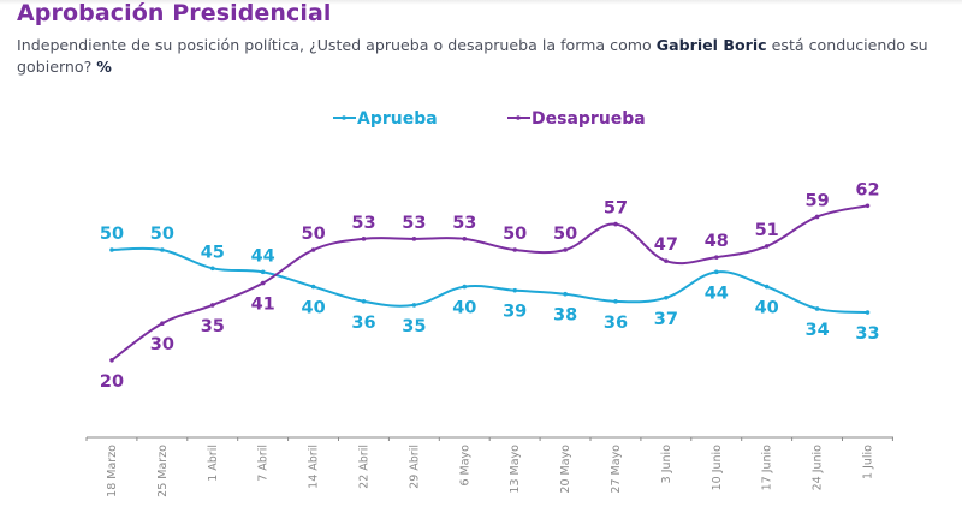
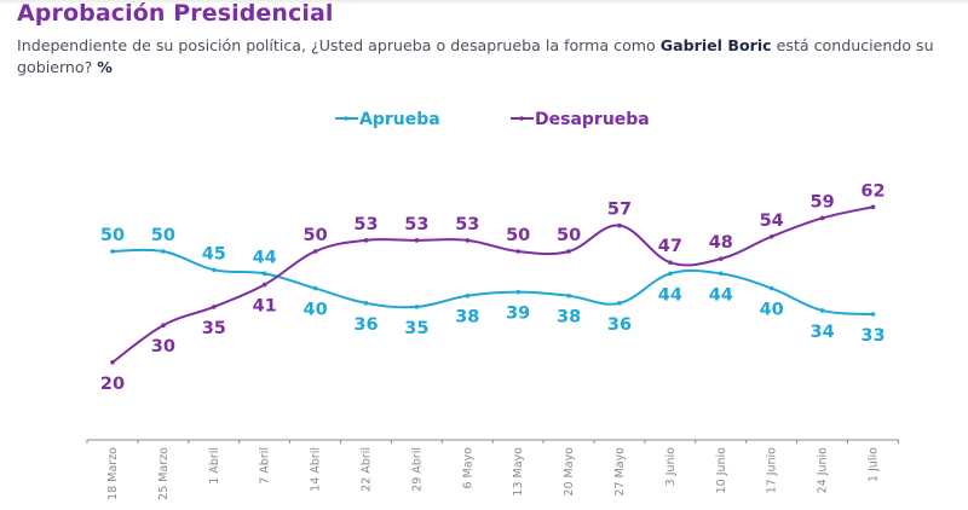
Aprueba/6 Mayo: 40 -> 38
Aprueba/3 Junio: 37 -> 44
Desaprueba/17 Junio: 51 -> 54
